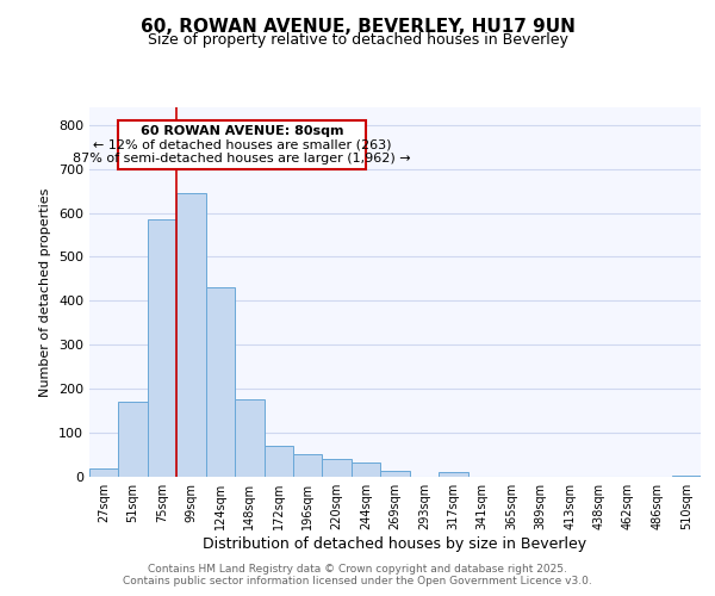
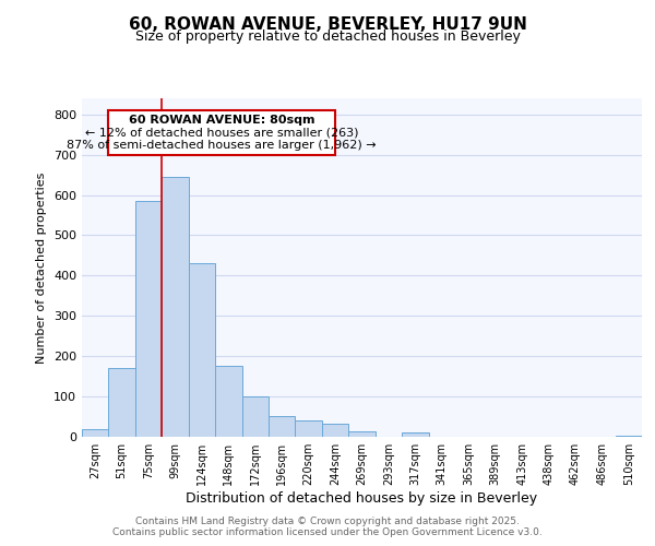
172sqm: 70 -> 100
